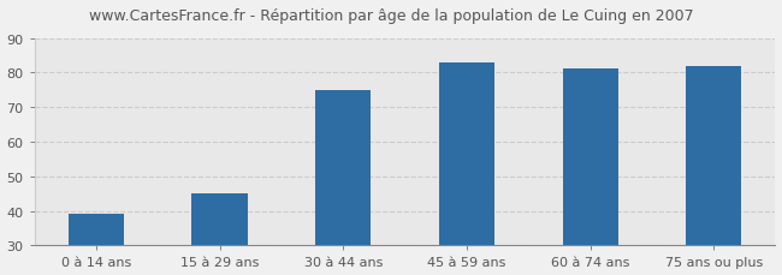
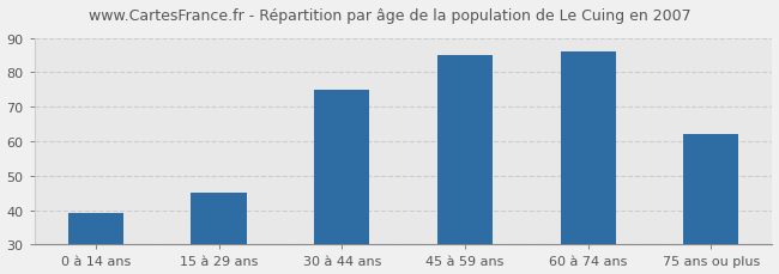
45 à 59 ans: 83 -> 85
60 à 74 ans: 81 -> 86
75 ans ou plus: 82 -> 62
